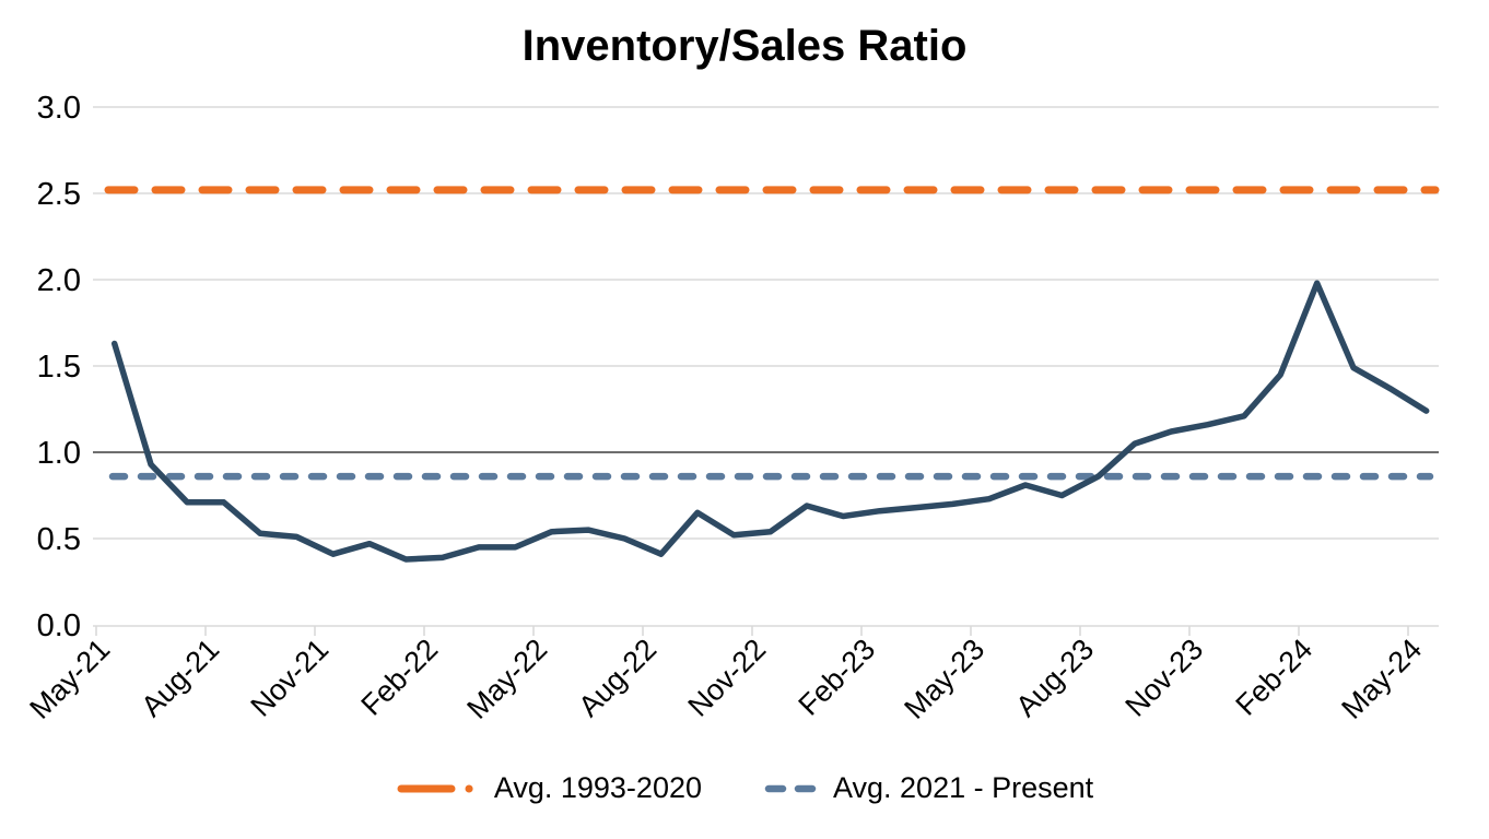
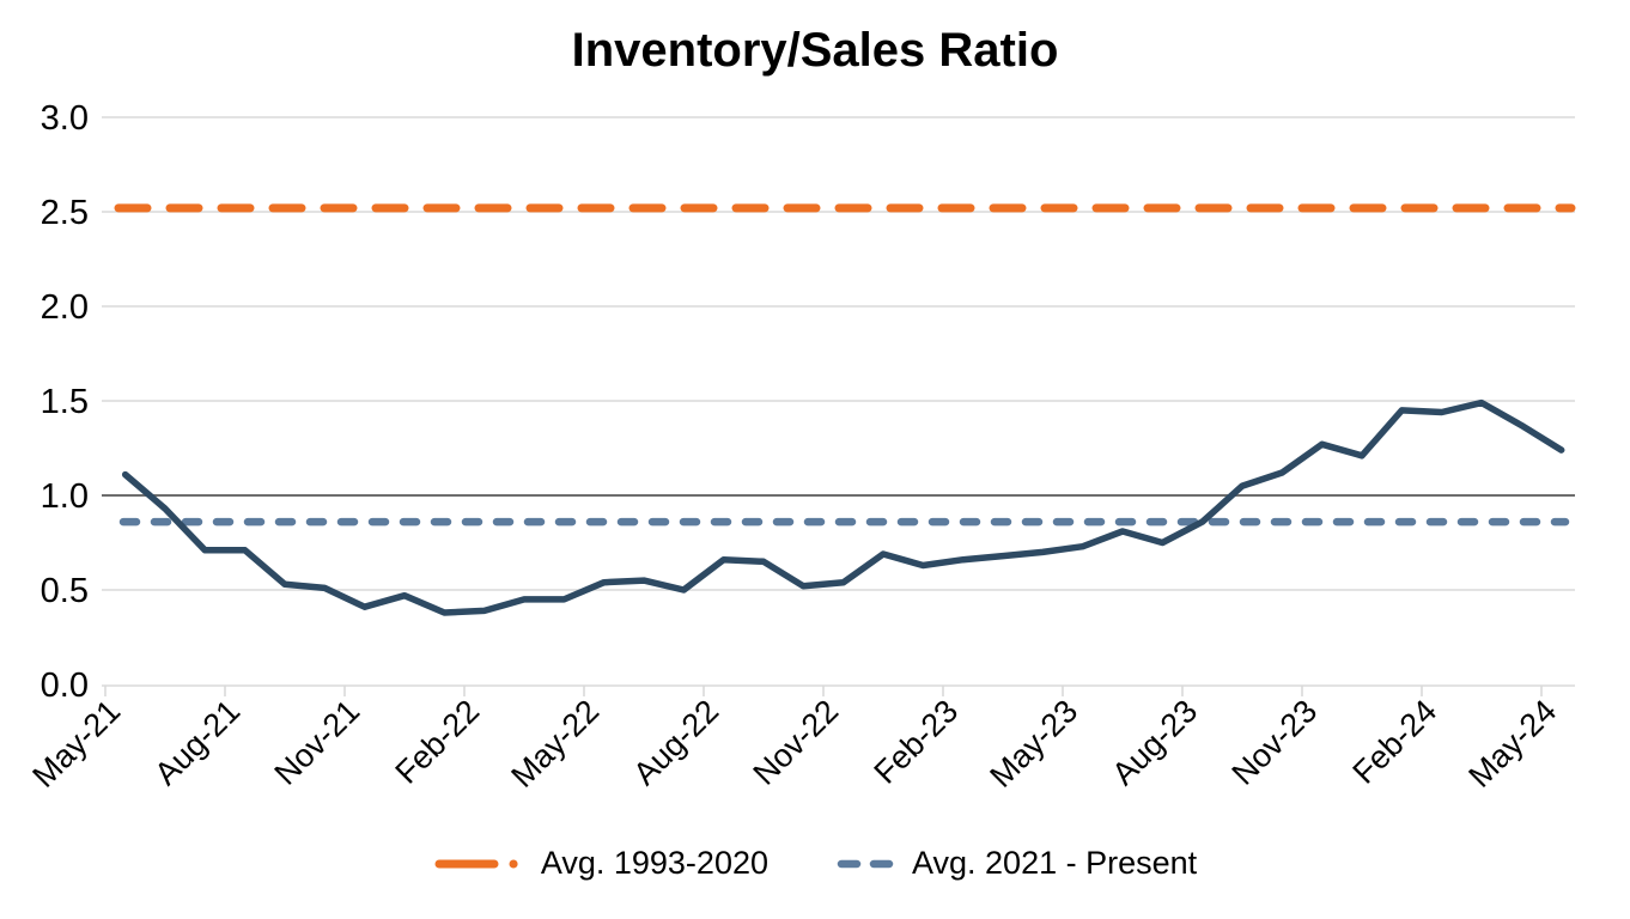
May-21: 1.63 -> 1.11
Aug-22: 0.41 -> 0.66
Nov-23: 1.16 -> 1.27
Feb-24: 1.98 -> 1.44
